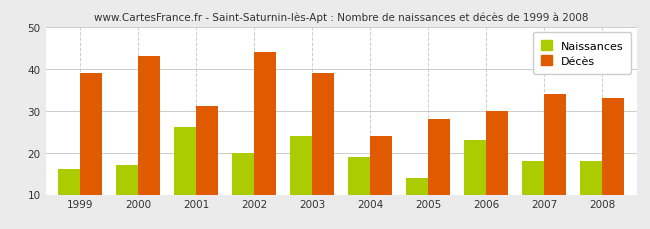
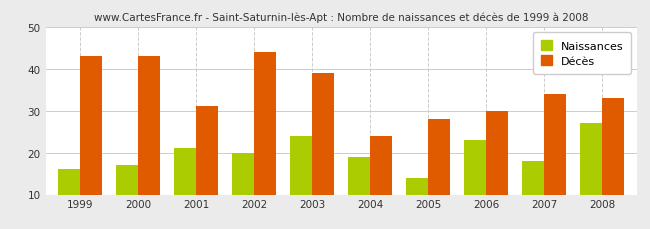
Décès/1999: 39 -> 43
Naissances/2001: 26 -> 21
Naissances/2008: 18 -> 27
